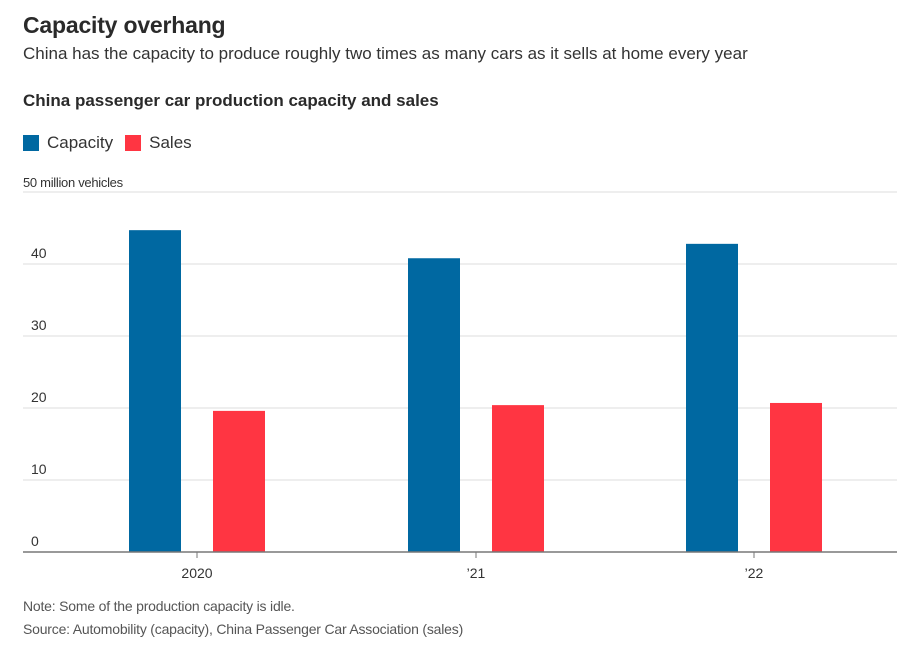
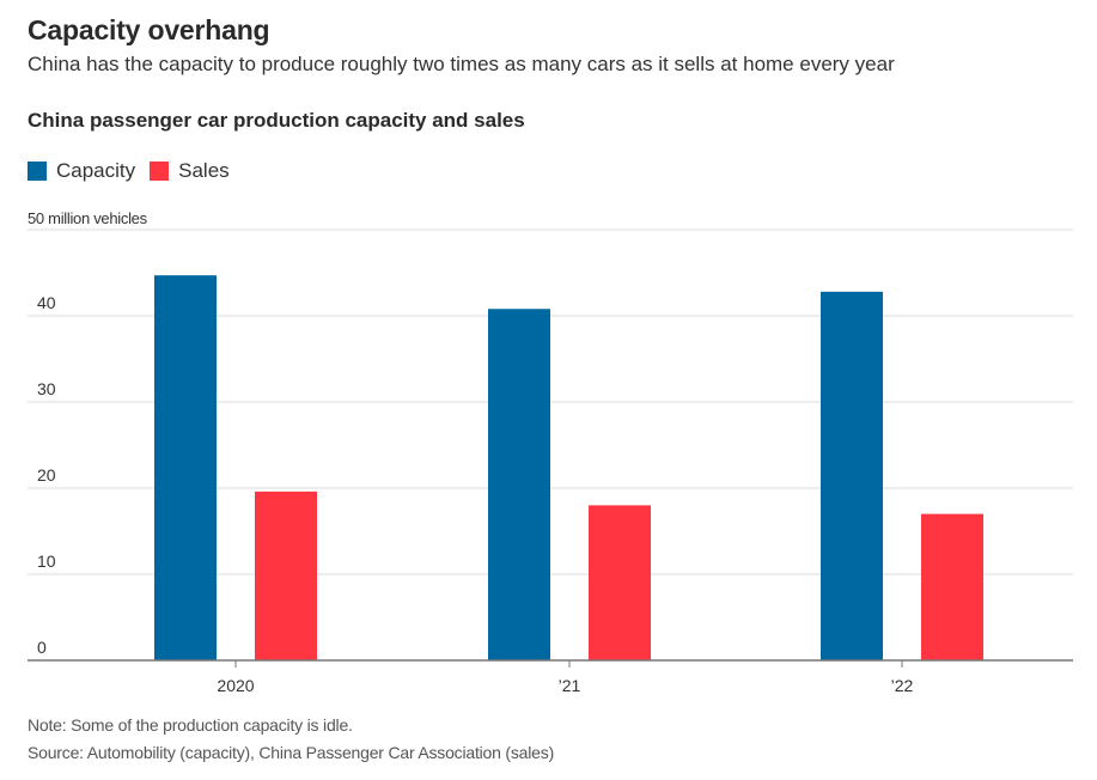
Sales/’21: 20 -> 18
Sales/’22: 21 -> 17
